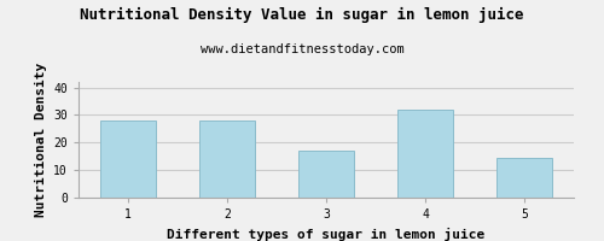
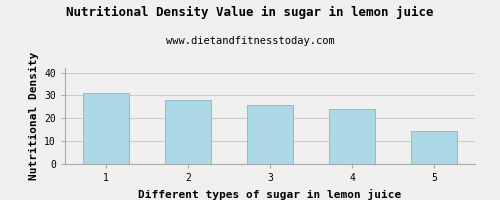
1: 28.0 -> 31.0
3: 17.0 -> 26.0
4: 32.0 -> 24.0
